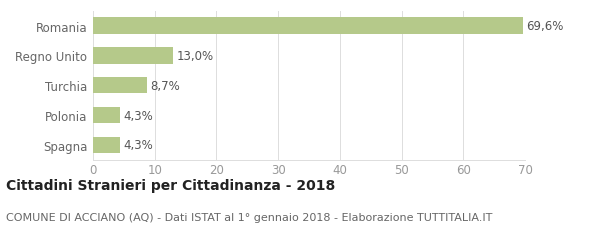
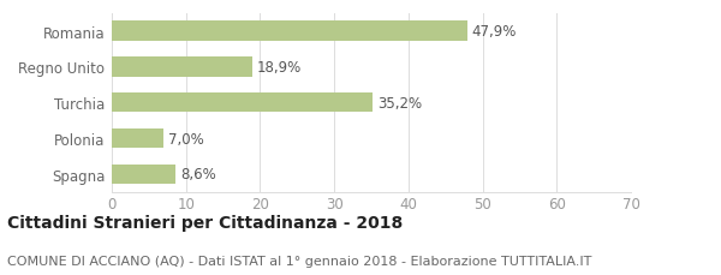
Romania: 69,6% -> 47,9%
Regno Unito: 13,0% -> 18,9%
Turchia: 8,7% -> 35,2%
Polonia: 4,3% -> 7,0%
Spagna: 4,3% -> 8,6%
